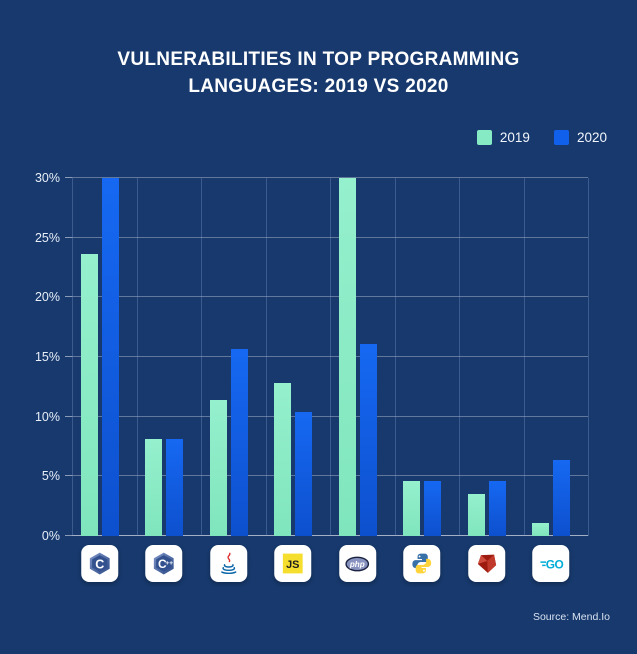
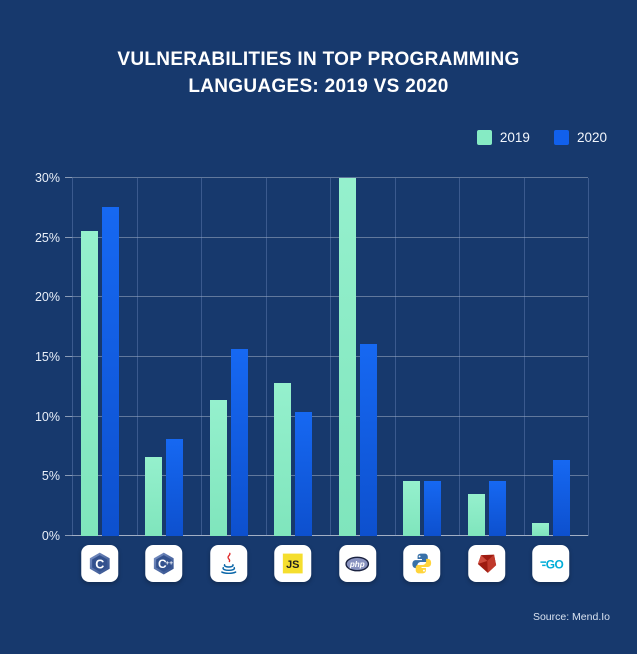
2019/C: 23.6% -> 25.6%
2020/C: 30.0% -> 27.6%
2019/C++: 8.1% -> 6.6%
